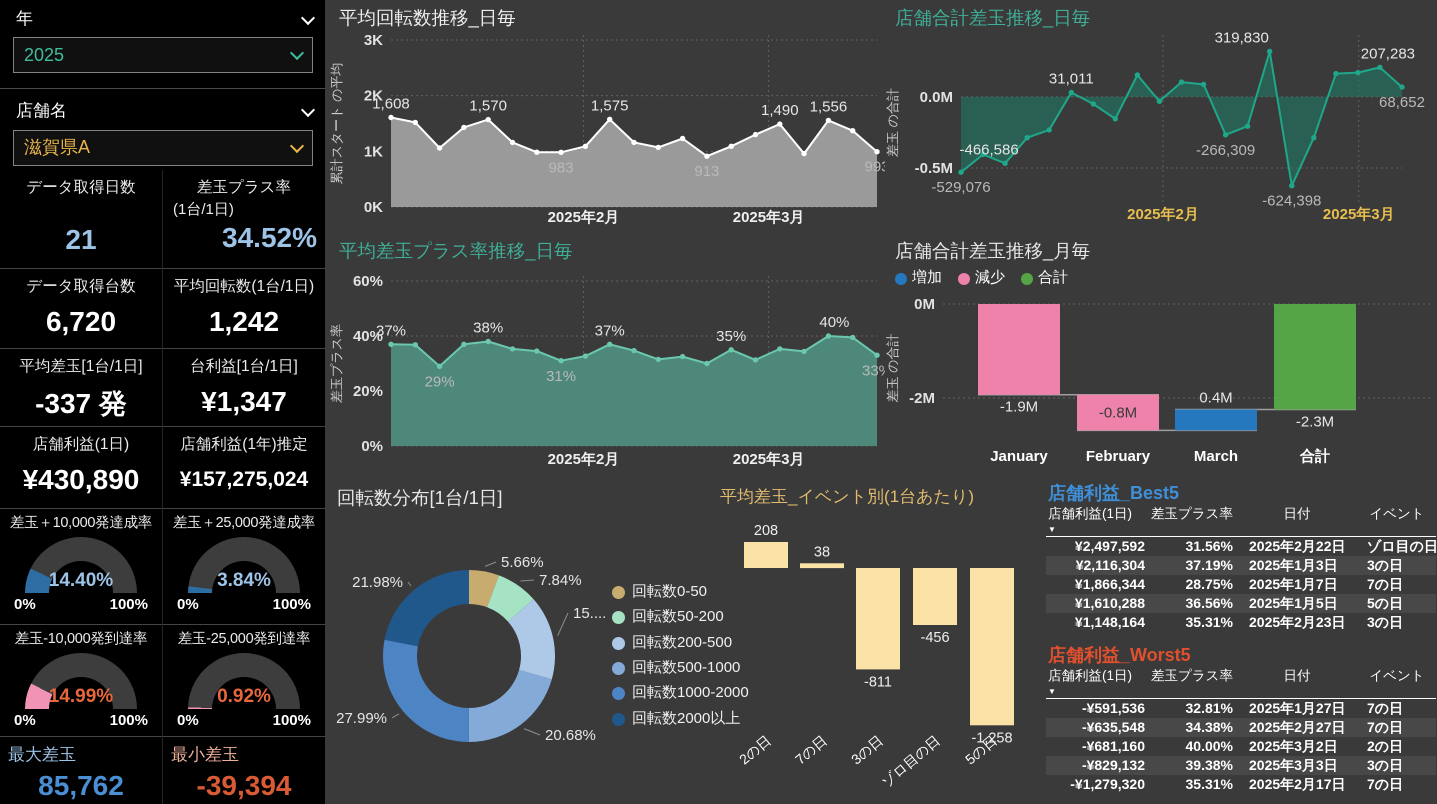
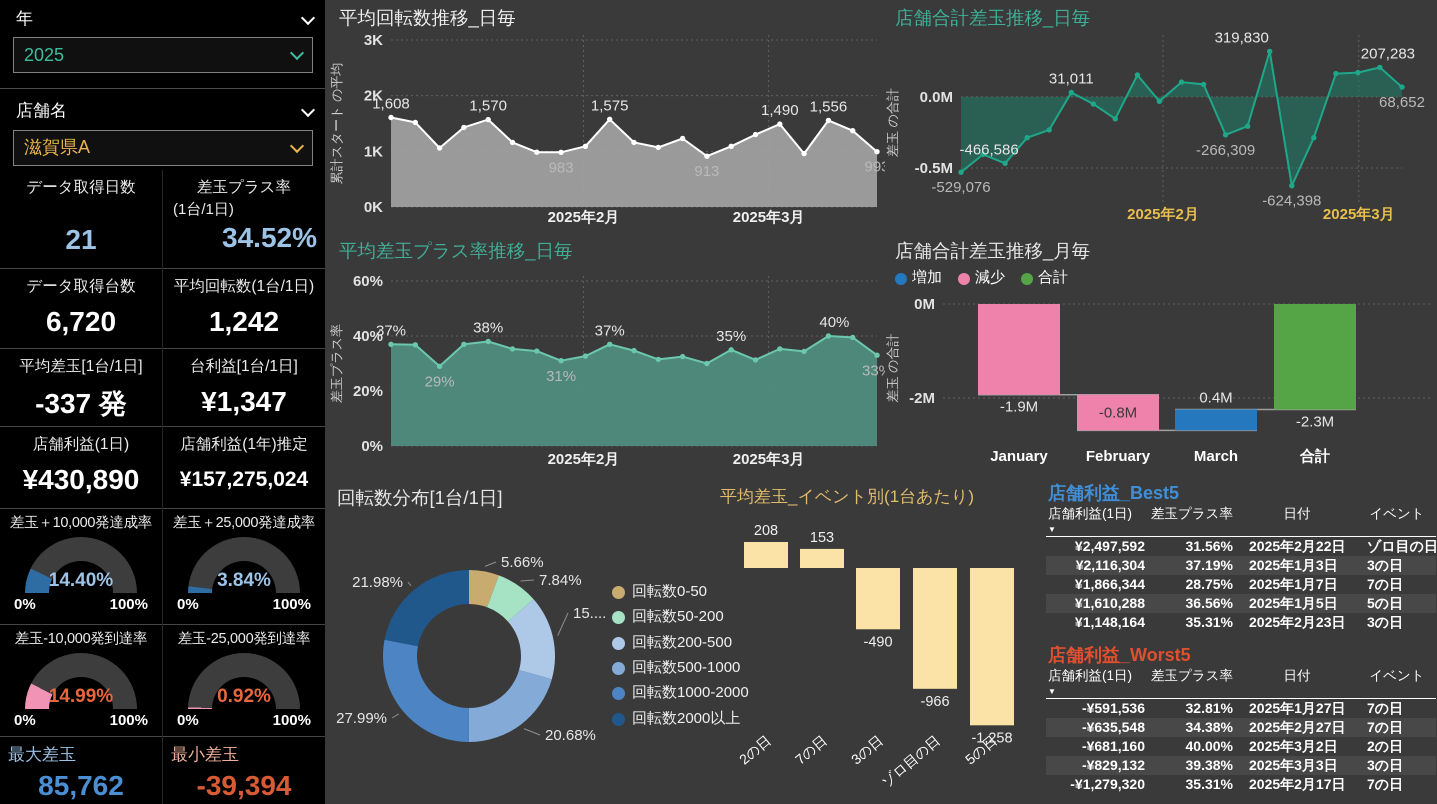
平均差玉_イベント別(1台あたり)/7の日: 38 -> 153
平均差玉_イベント別(1台あたり)/3の日: -811 -> -490
平均差玉_イベント別(1台あたり)/ゾロ目の日: -456 -> -966
